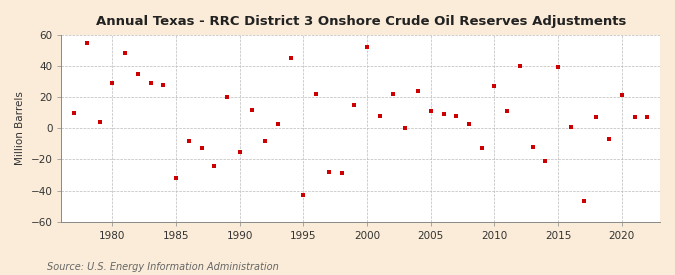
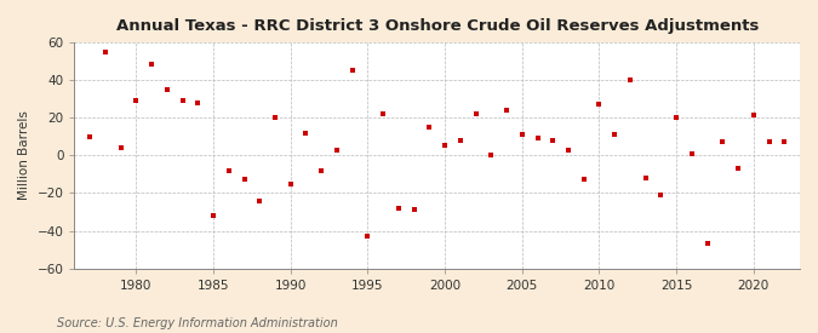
2000: 52 -> 5
2015: 39 -> 20
